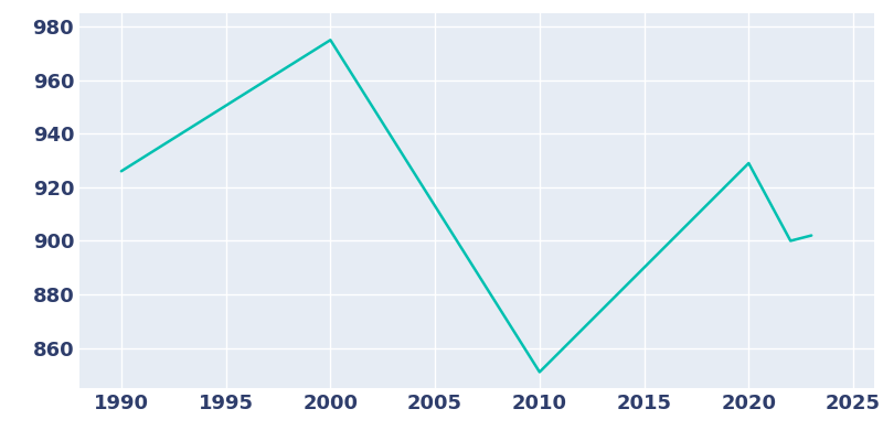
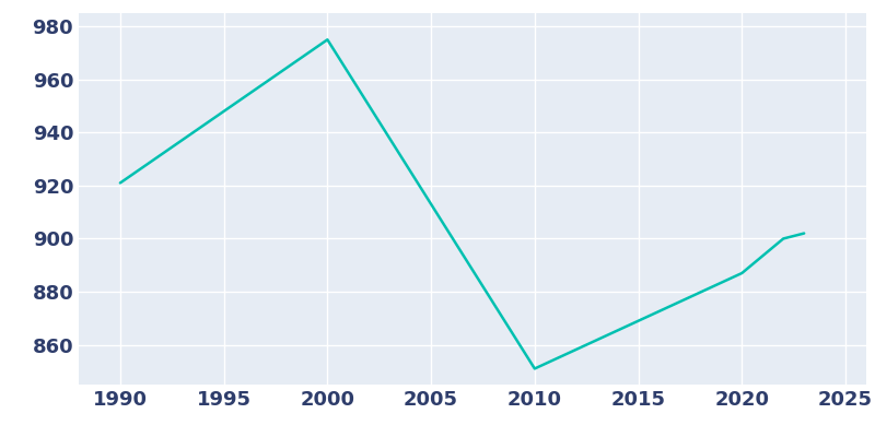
1990: 926 -> 921
2020: 929 -> 887
